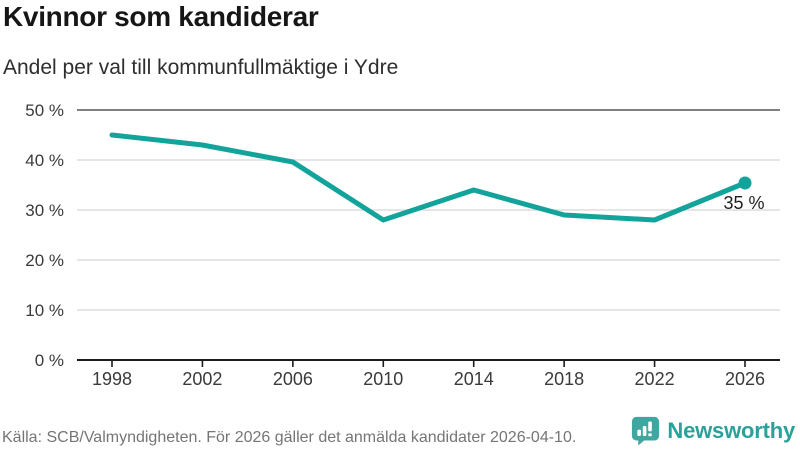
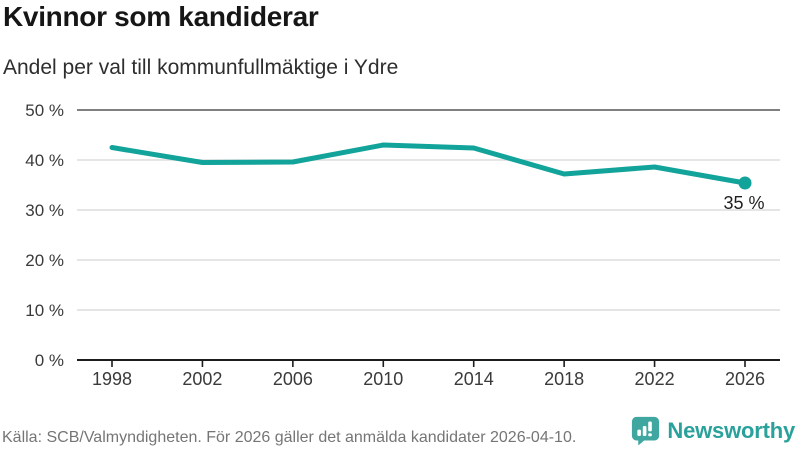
1998: 45% -> 42%
2002: 43% -> 40%
2010: 28% -> 43%
2014: 34% -> 42%
2018: 29% -> 37%
2022: 28% -> 39%
